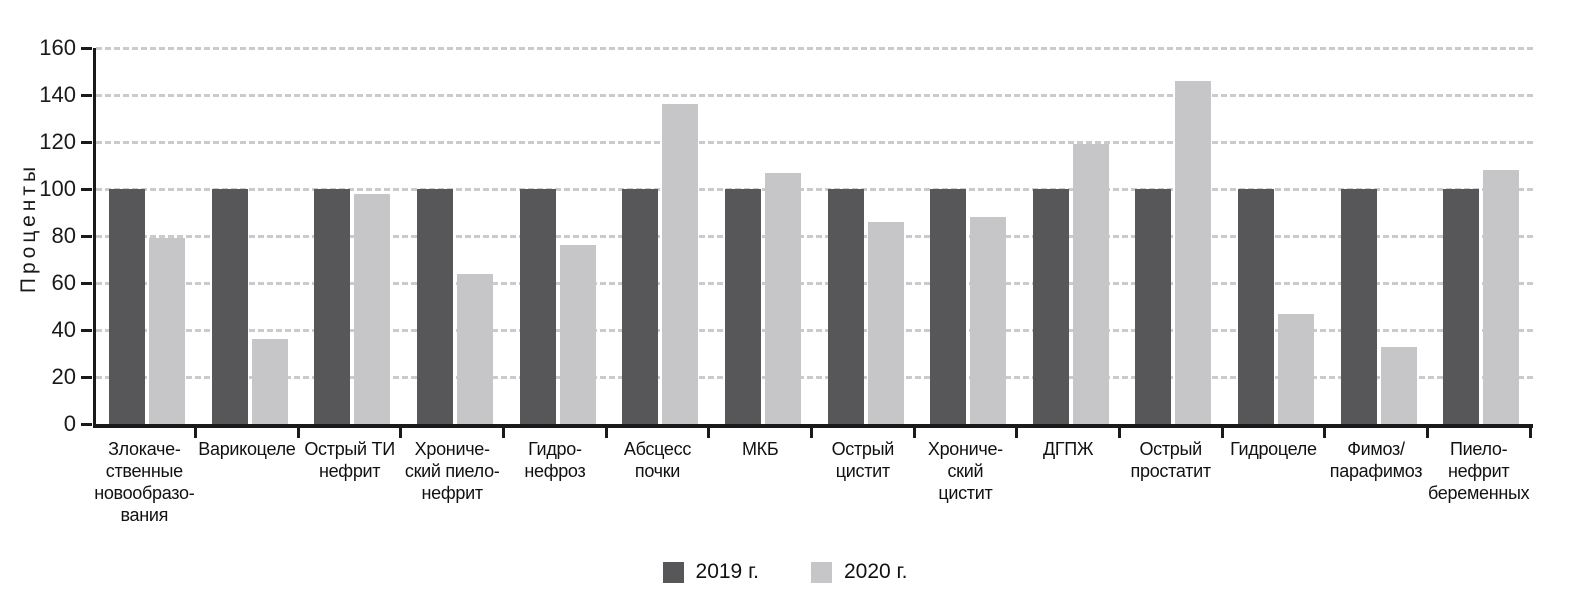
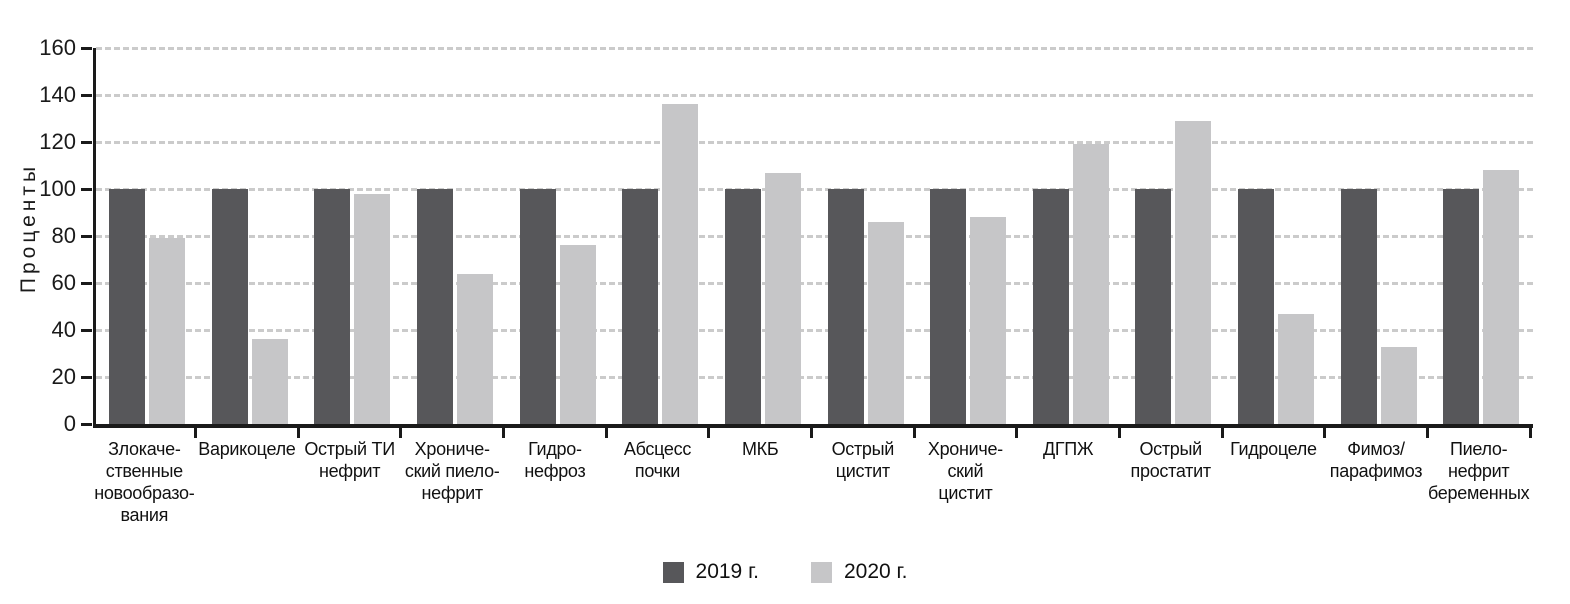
2020 г./Острый простатит: 146 -> 129
